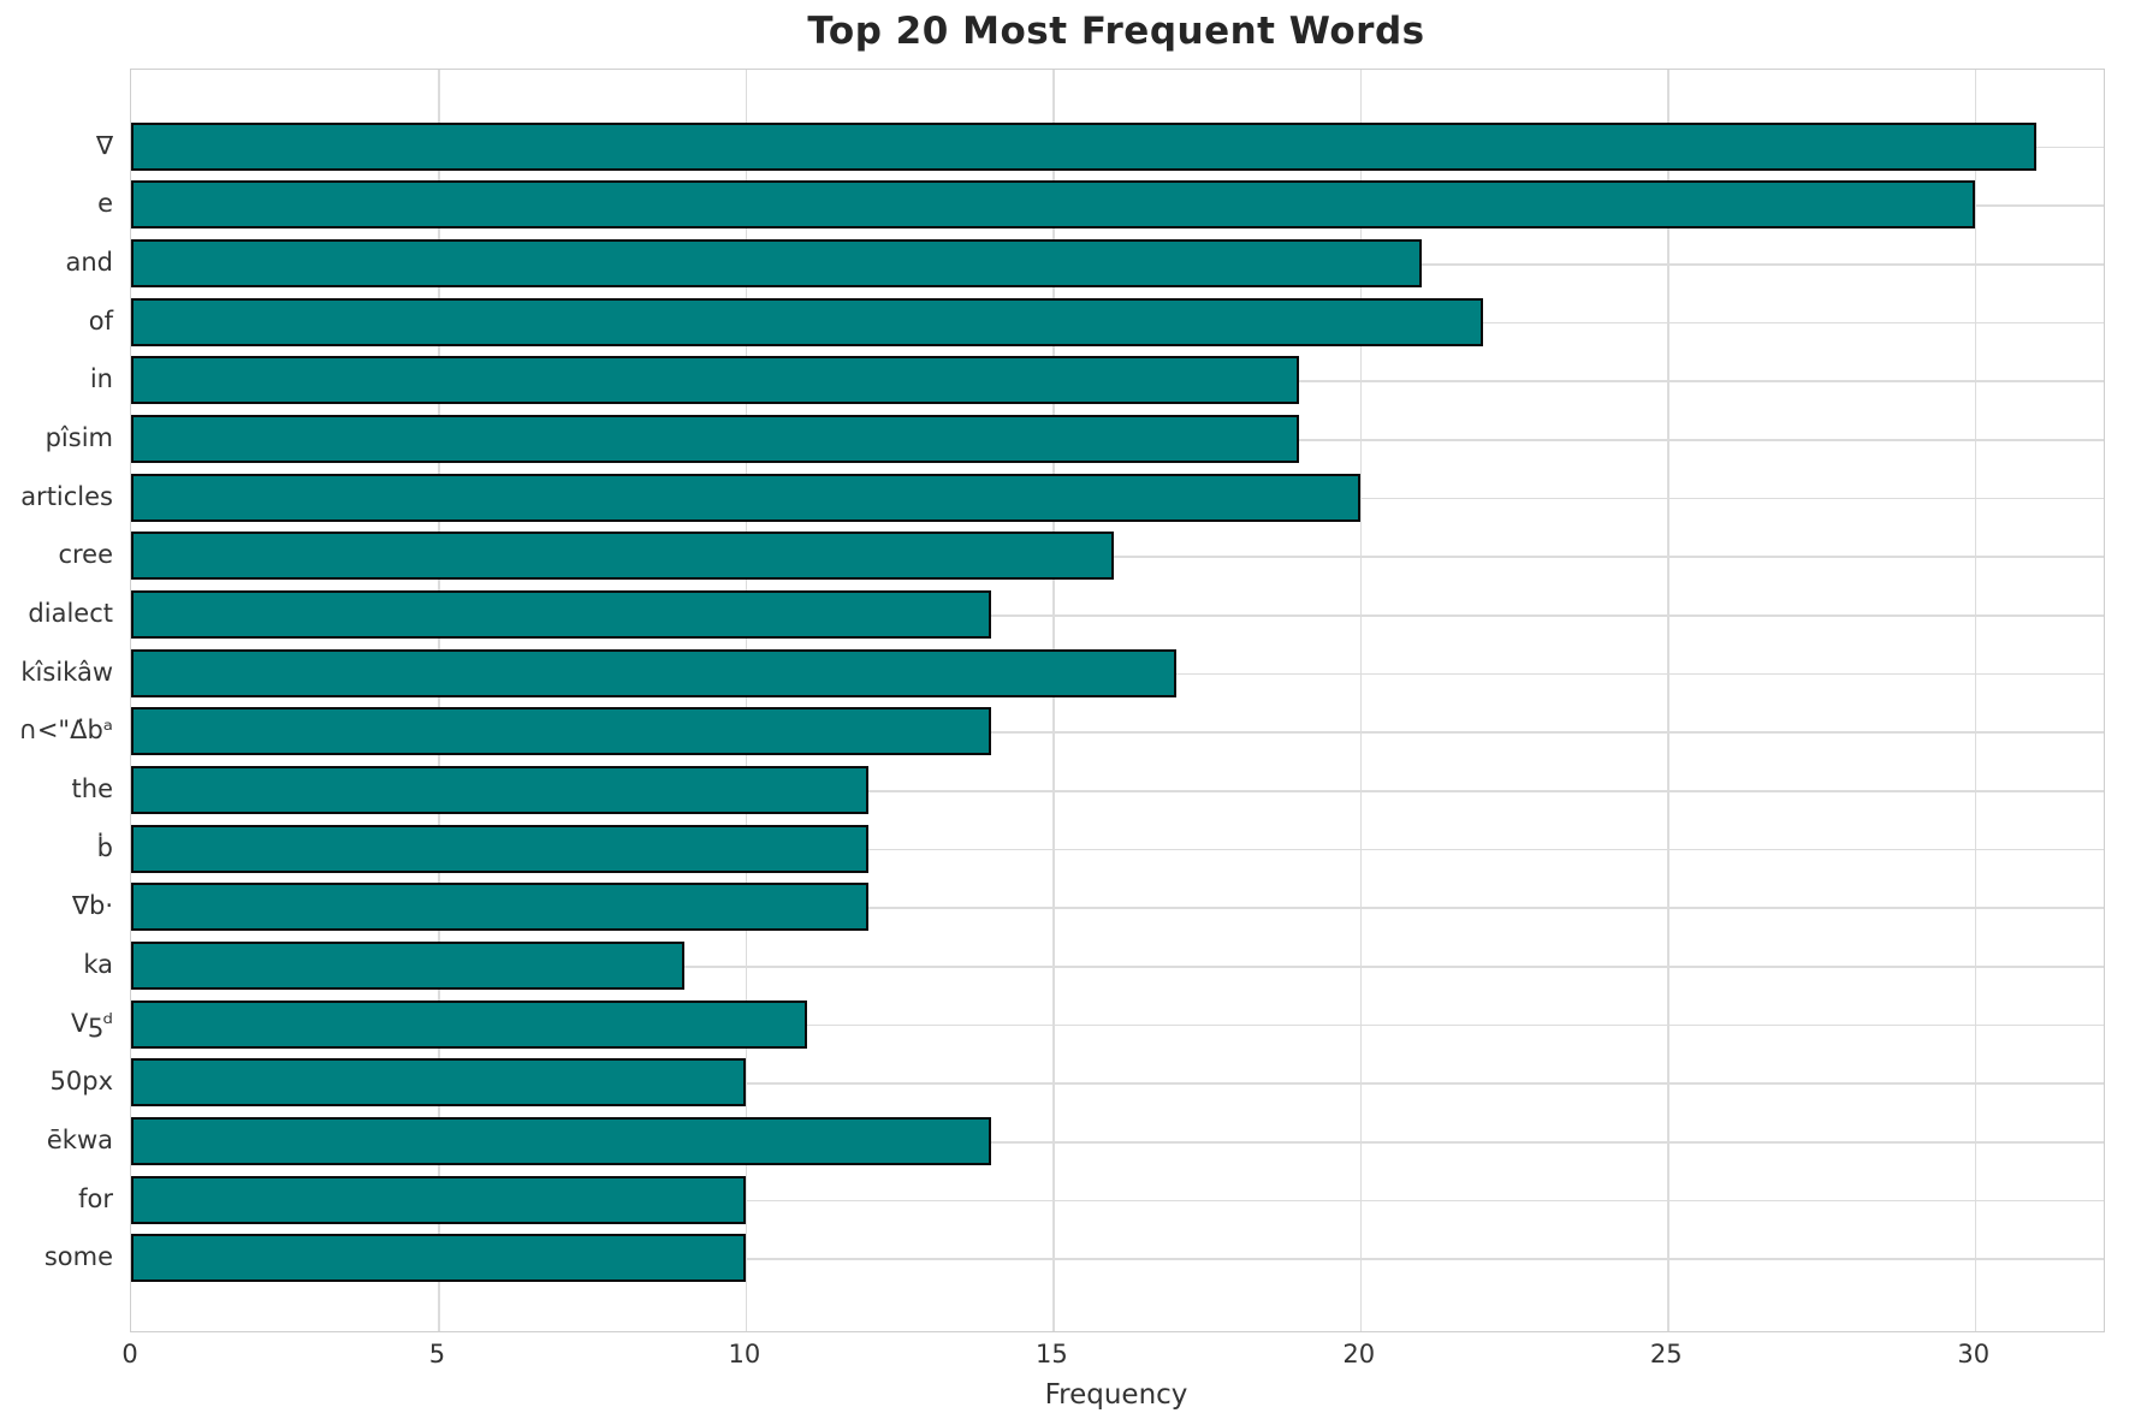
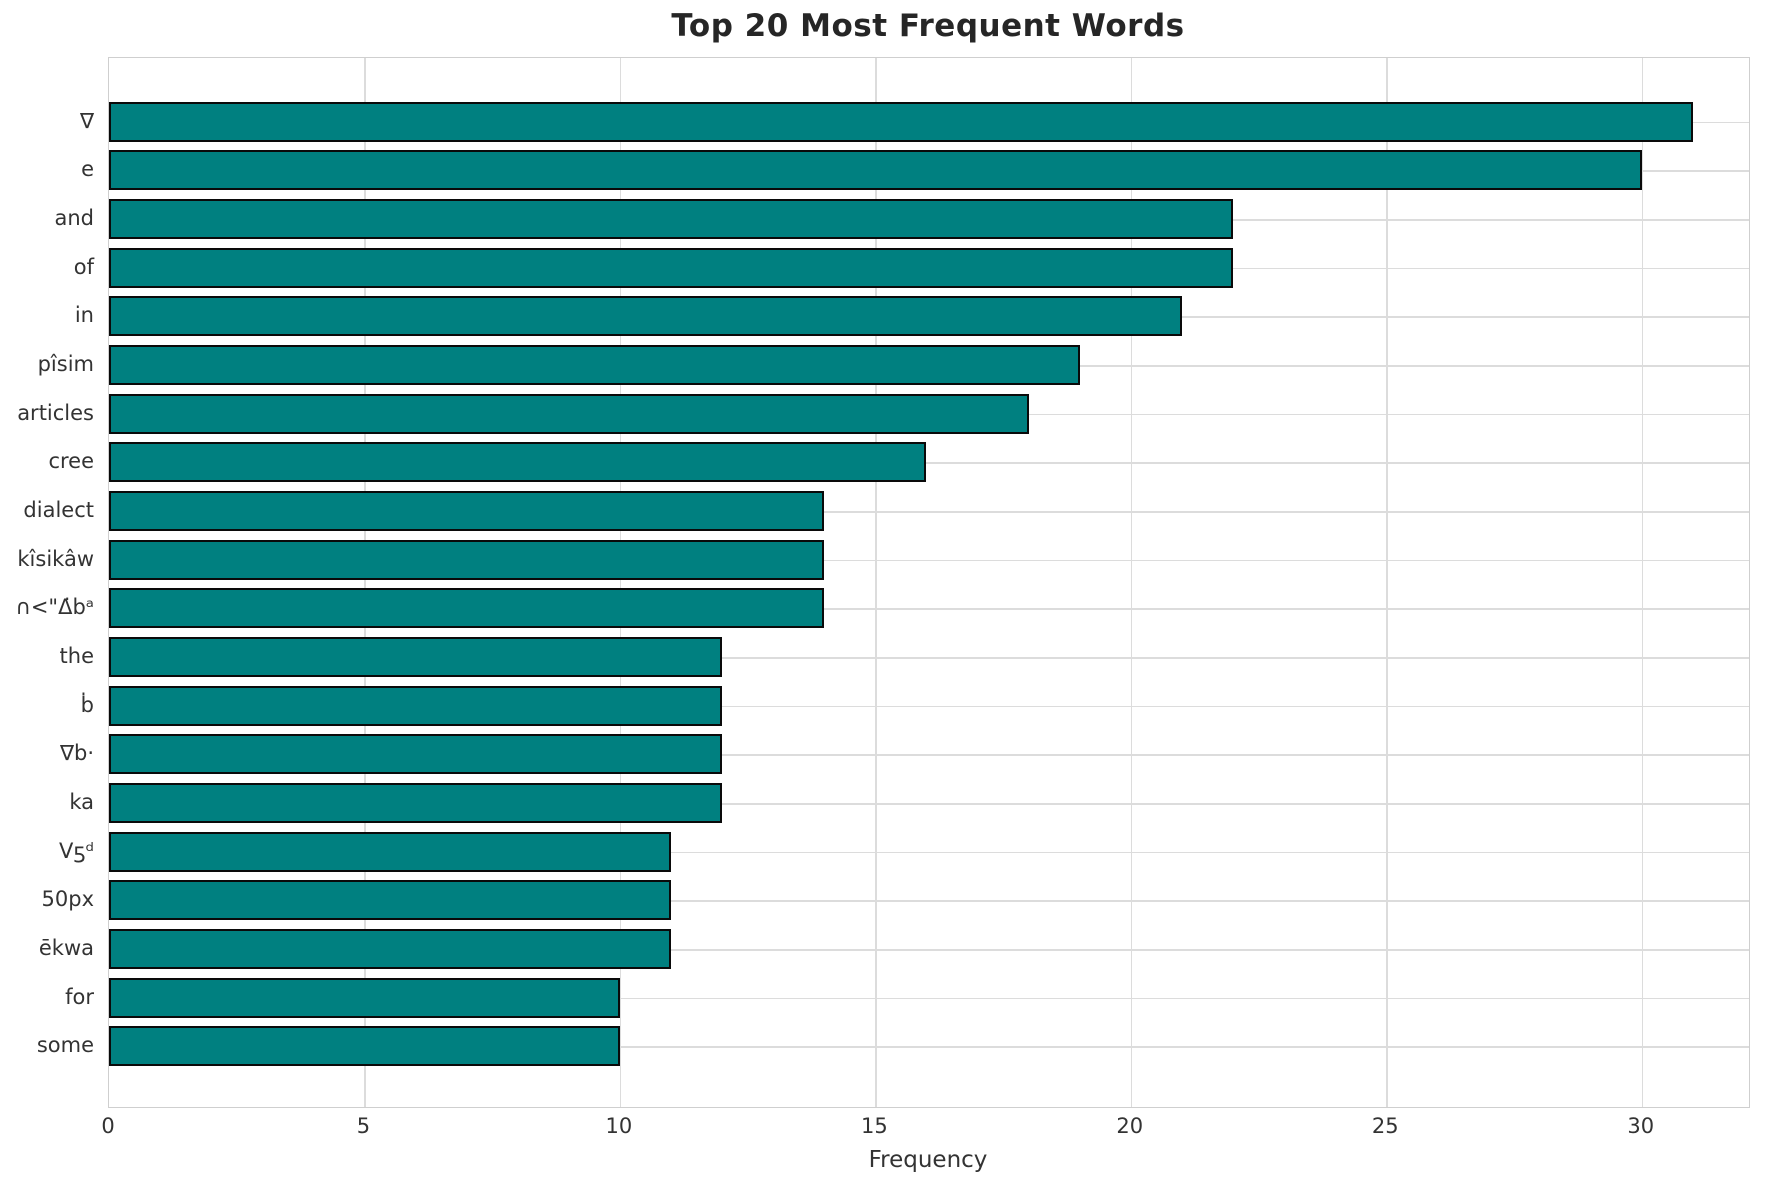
and: 21 -> 22
in: 19 -> 21
articles: 20 -> 18
kîsikâw: 17 -> 14
ka: 9 -> 12
50px: 10 -> 11
ēkwa: 14 -> 11
